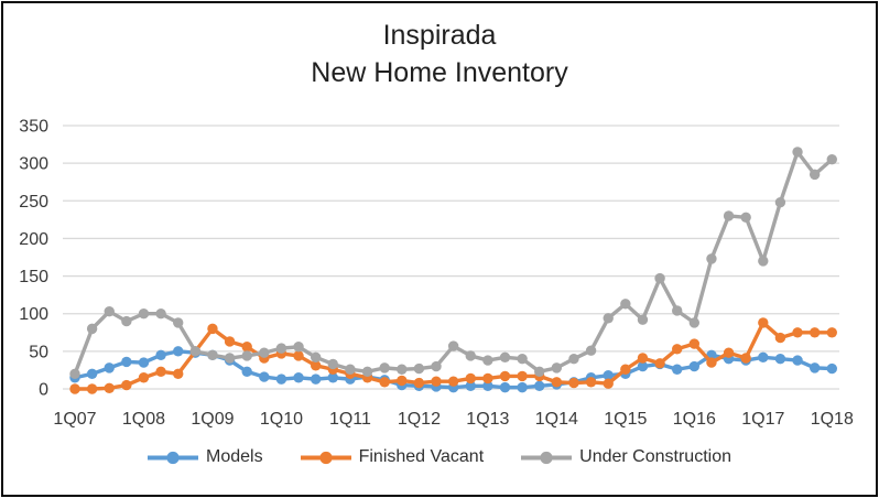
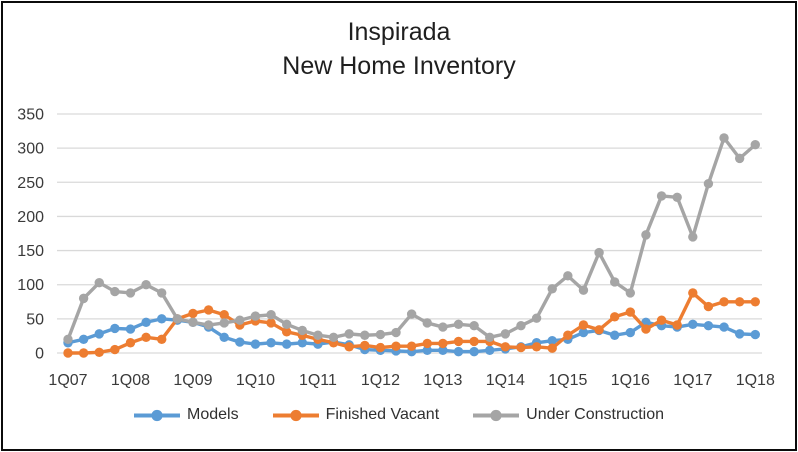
Under Construction/1Q08: 100 -> 90
Finished Vacant/1Q09: 80 -> 60
